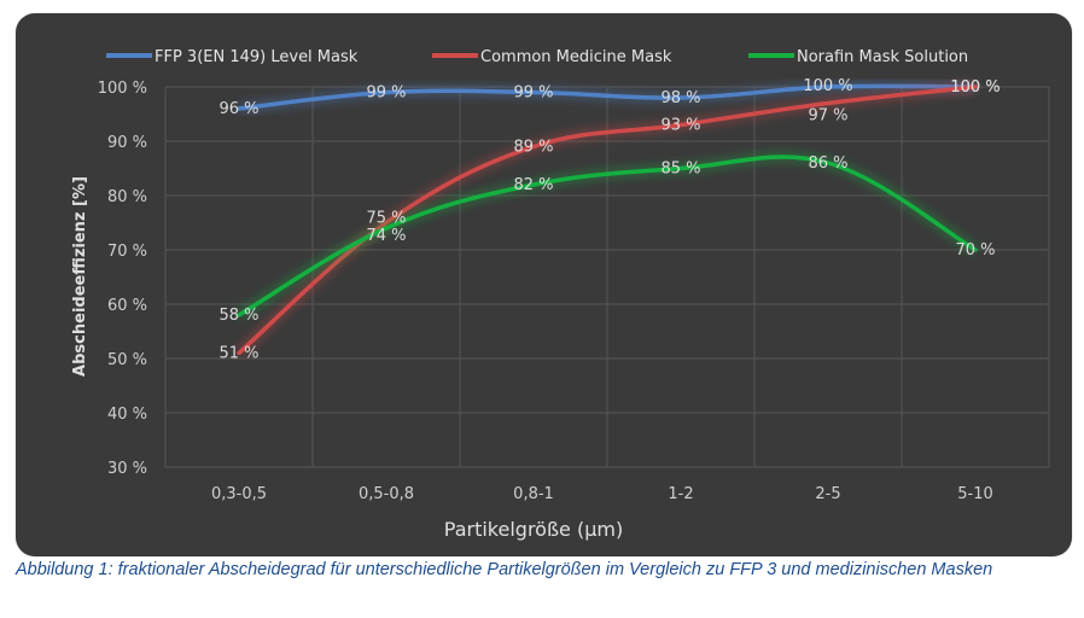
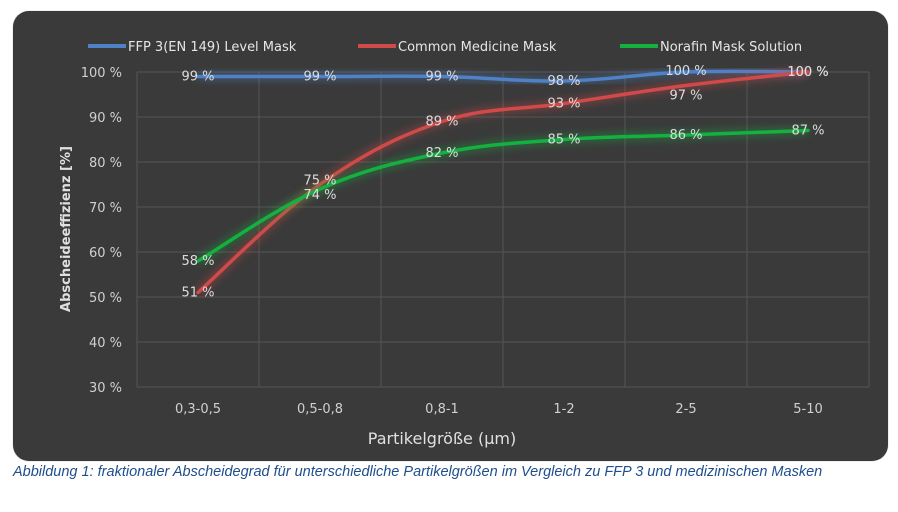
FFP 3(EN 149) Level Mask/0,3-0,5: 96 -> 99
Norafin Mask Solution/5-10: 70 -> 87
